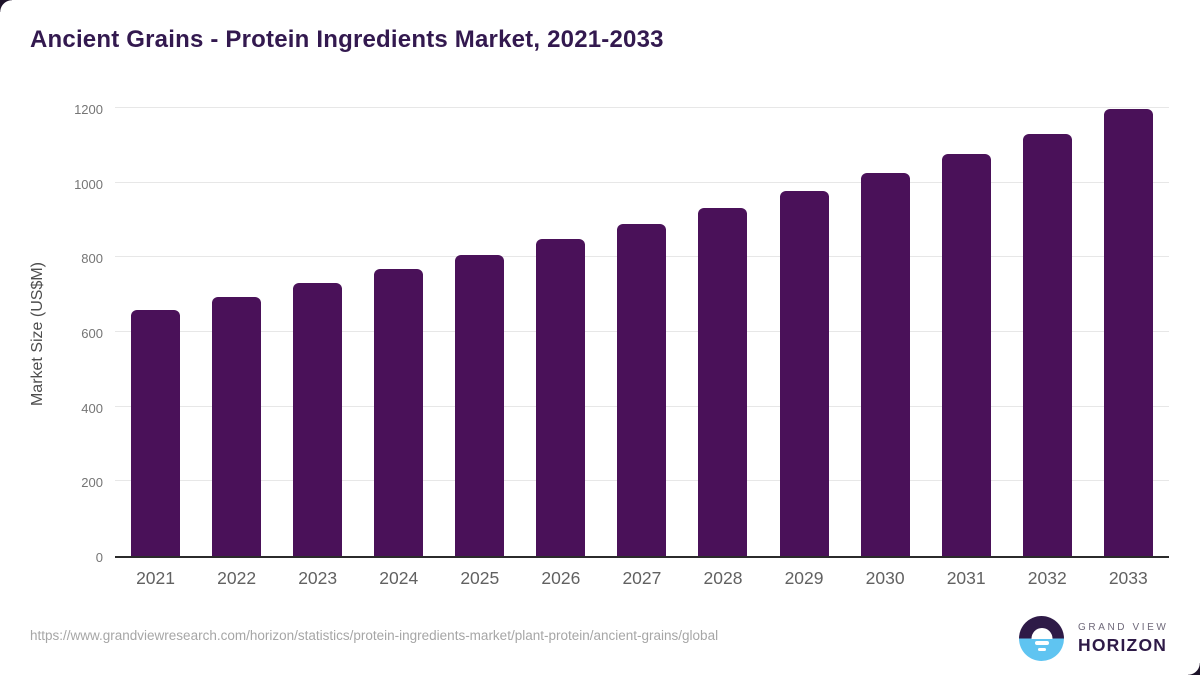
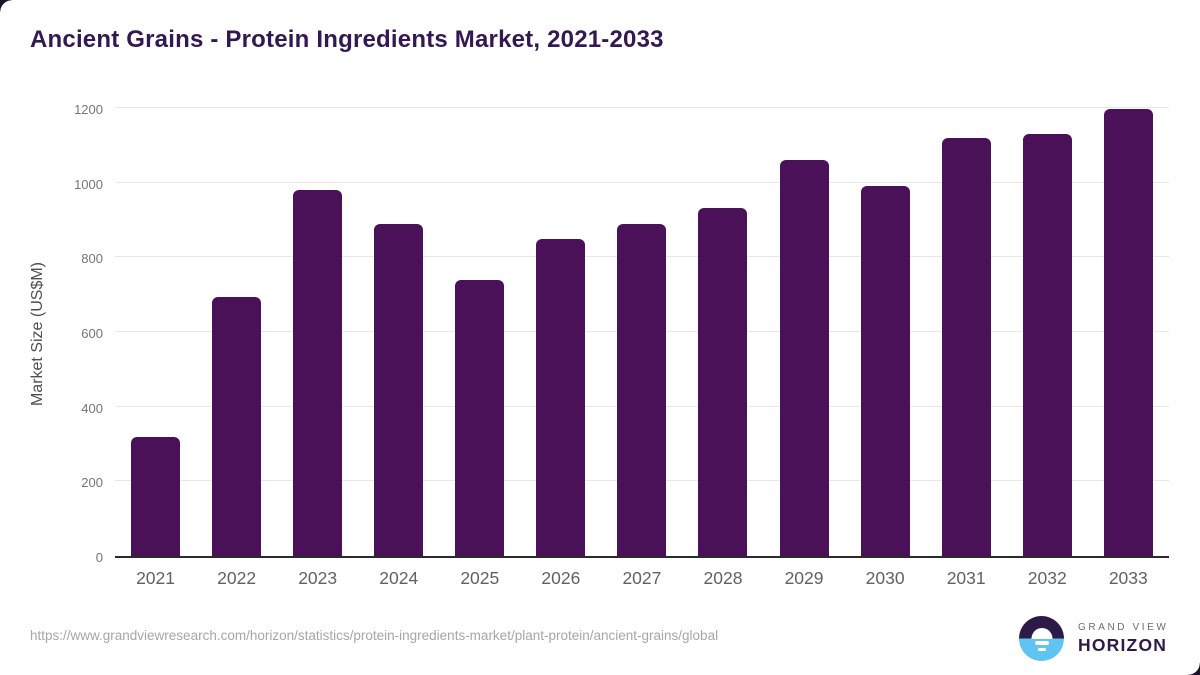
2021: 660 -> 320
2023: 730 -> 980
2024: 770 -> 890
2025: 810 -> 740
2029: 980 -> 1060
2030: 1030 -> 990
2031: 1080 -> 1120
